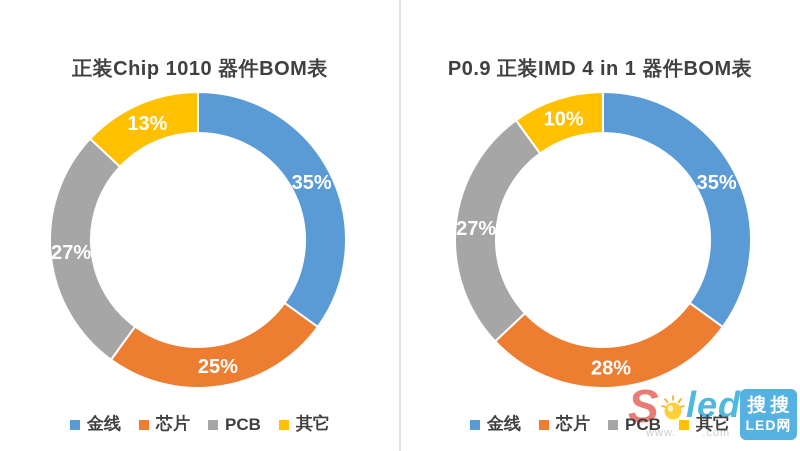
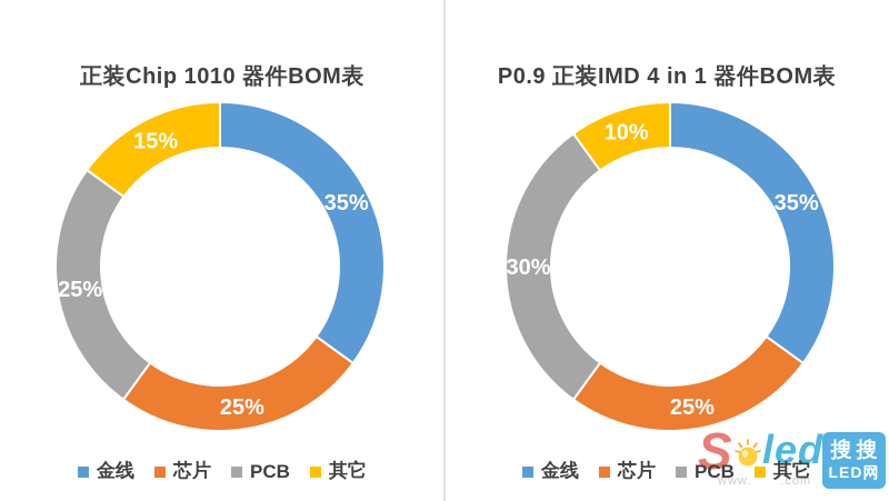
正装Chip 1010 器件BOM表/PCB: 27% -> 25%
正装Chip 1010 器件BOM表/其它: 13% -> 15%
P0.9 正装IMD 4 in 1 器件BOM表/芯片: 28% -> 25%
P0.9 正装IMD 4 in 1 器件BOM表/PCB: 27% -> 30%
